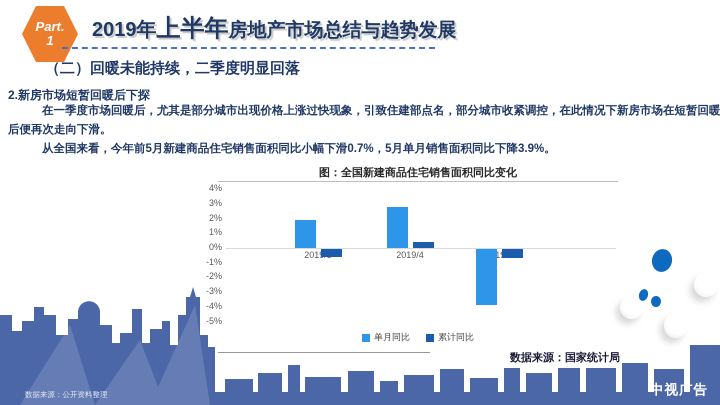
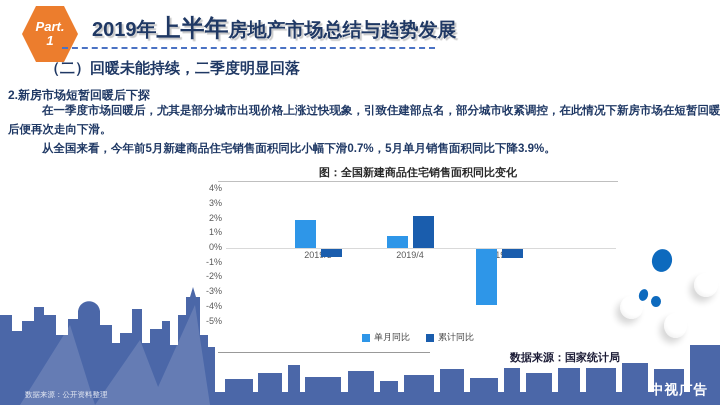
单月同比/2019/4: 2.8% -> 0.8%
累计同比/2019/4: 0.4% -> 2.2%
